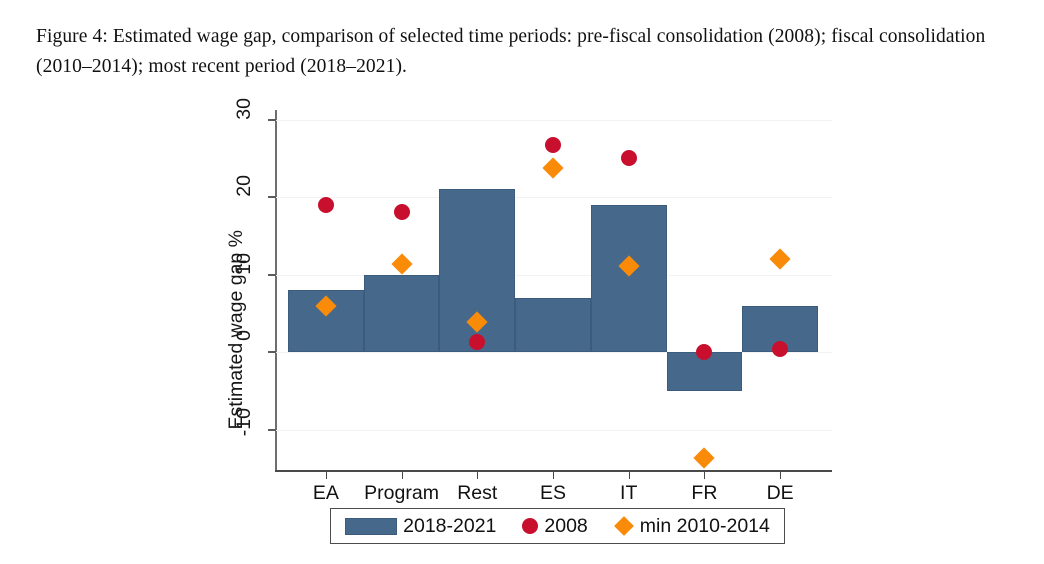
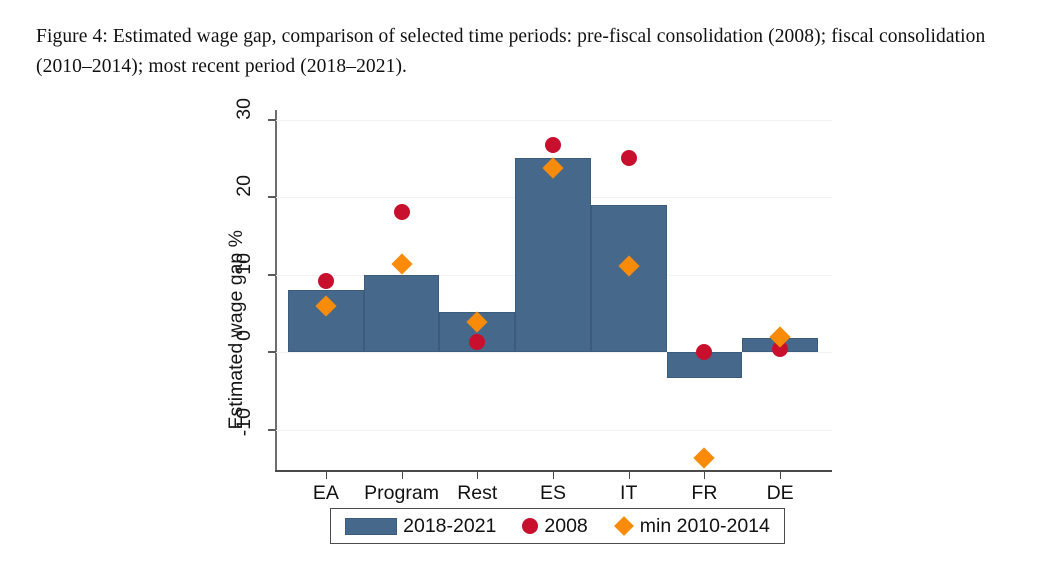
2008/EA: 19 -> 9
2018-2021/Rest: 21 -> 5
2018-2021/ES: 7 -> 25
2018-2021/FR: -5 -> -3
2018-2021/DE: 6 -> 2
min 2010-2014/DE: 12 -> 2
